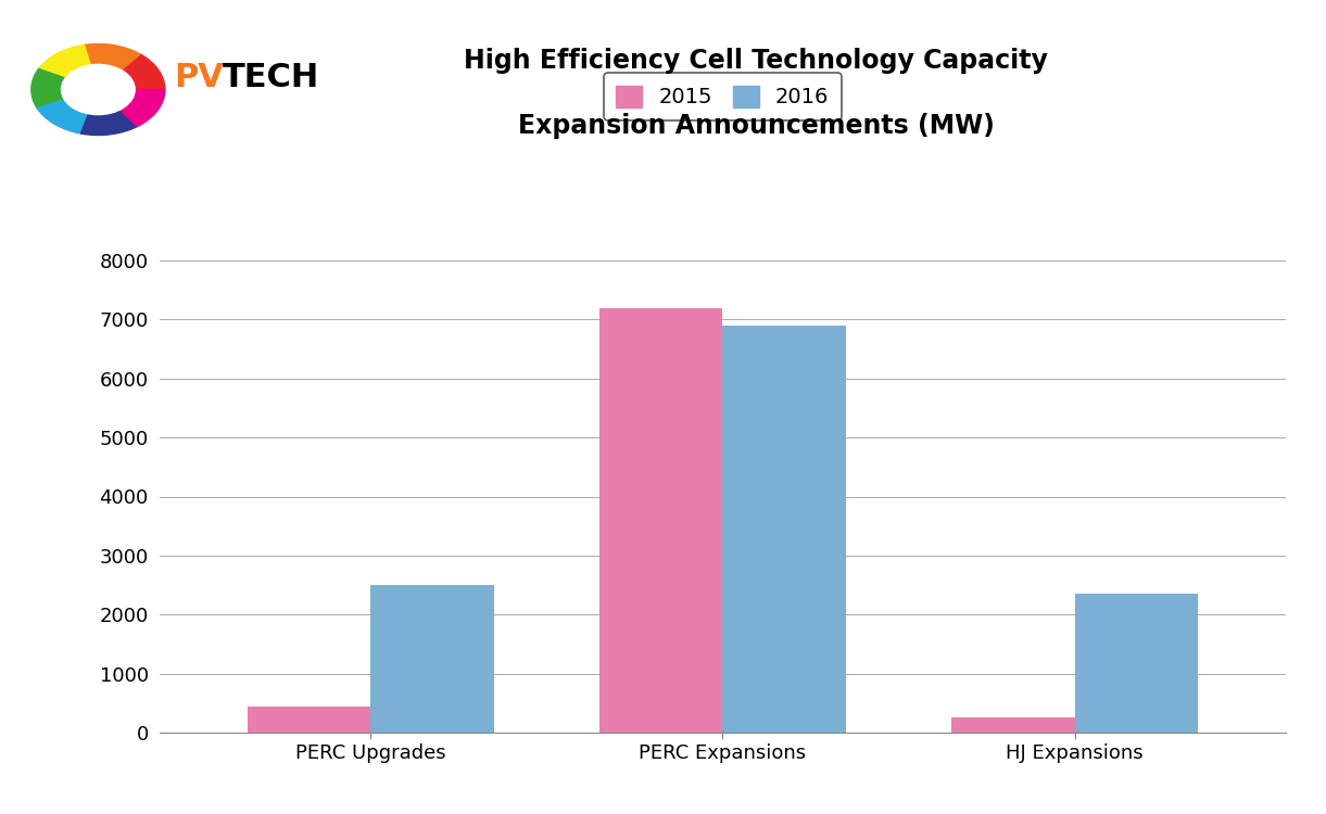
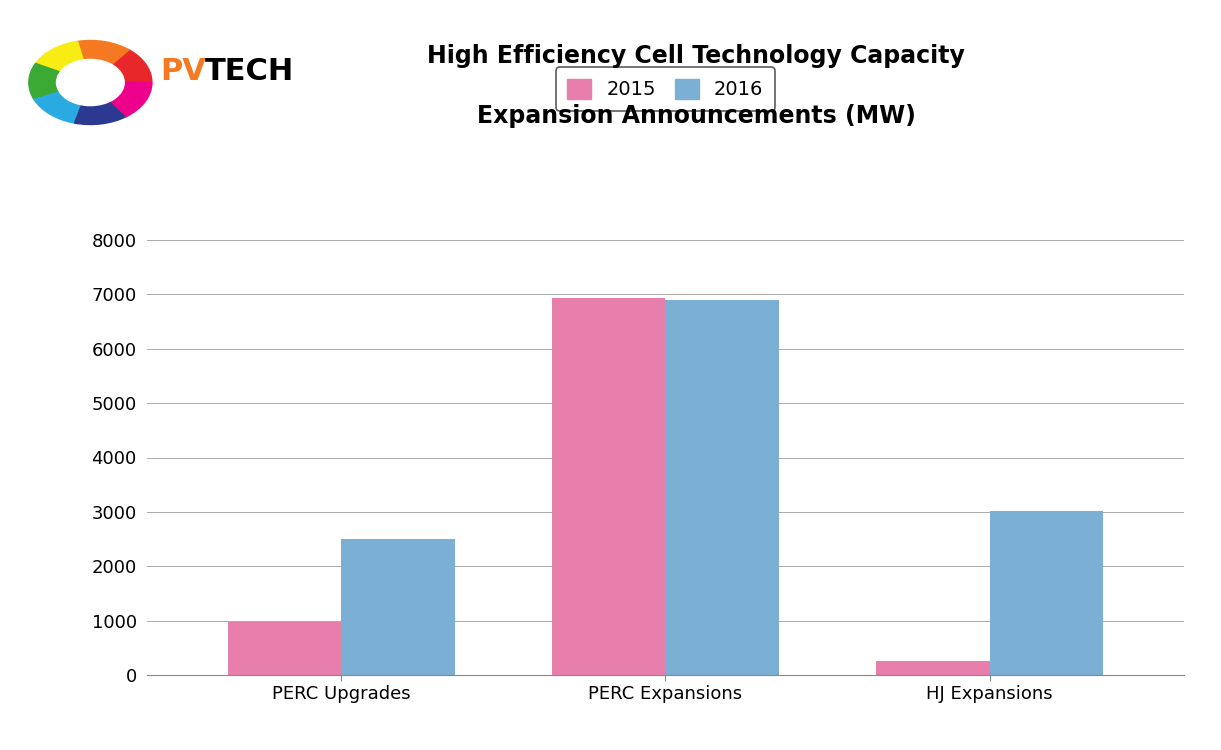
2015/PERC Upgrades: 450 -> 980
2015/PERC Expansions: 7200 -> 6940
2016/HJ Expansions: 2350 -> 3020
